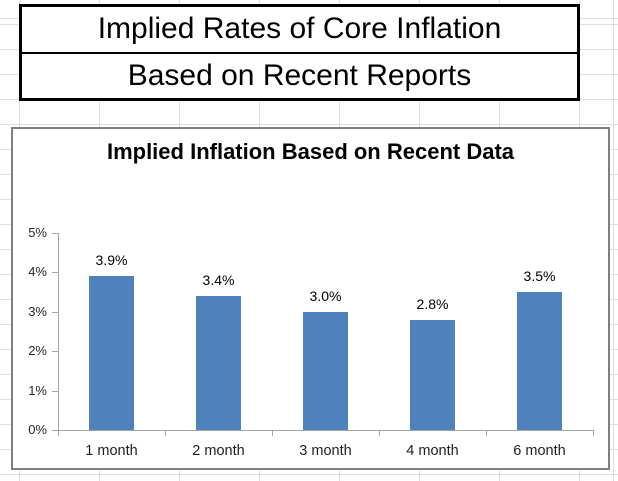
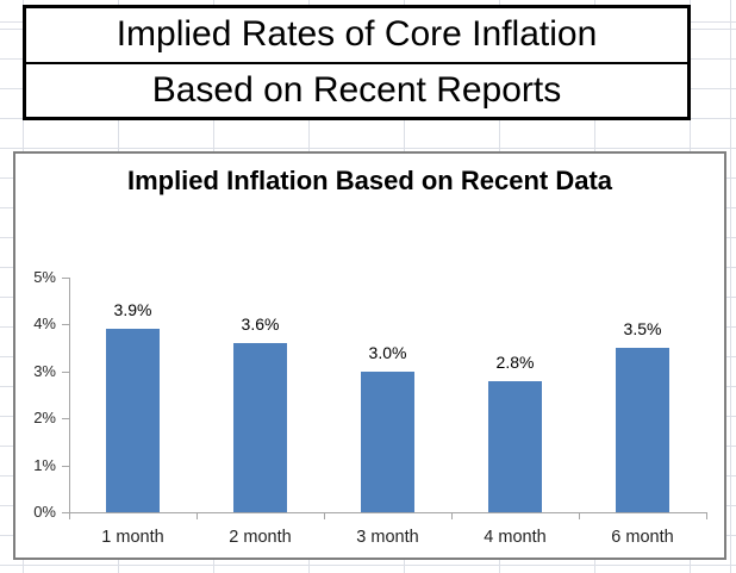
2 month: 3.4% -> 3.6%
